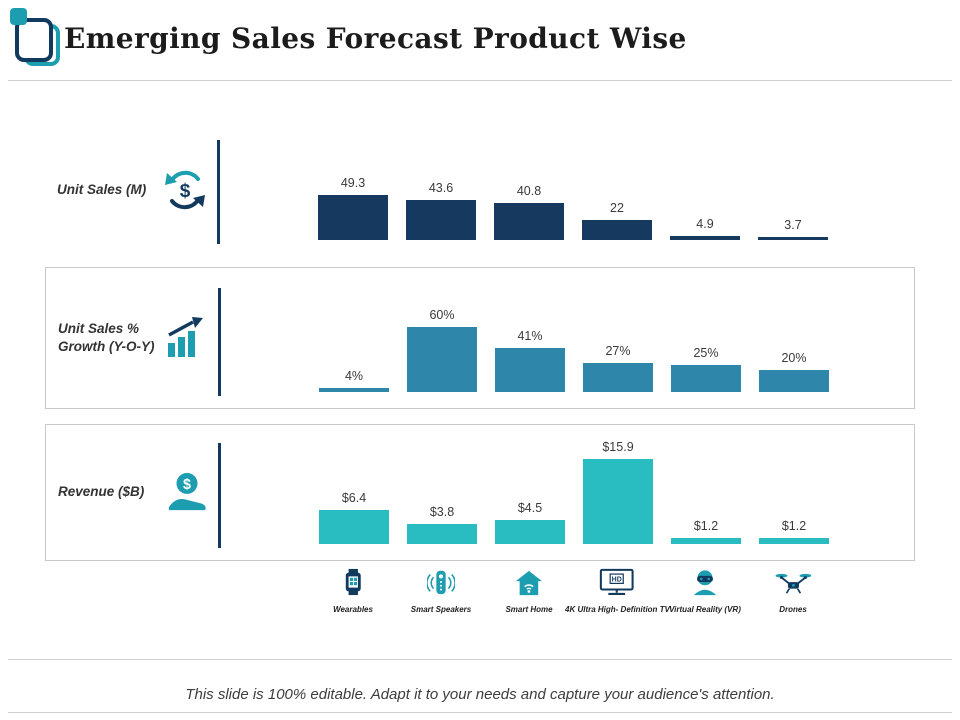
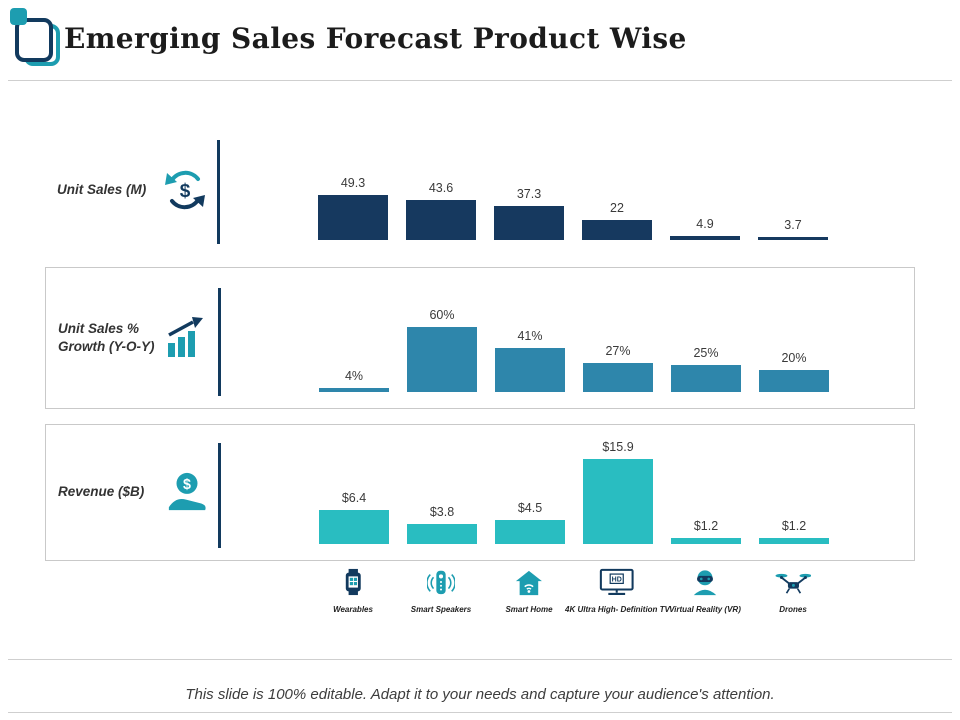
Unit Sales (M)/Smart Home: 40.8 -> 37.3
